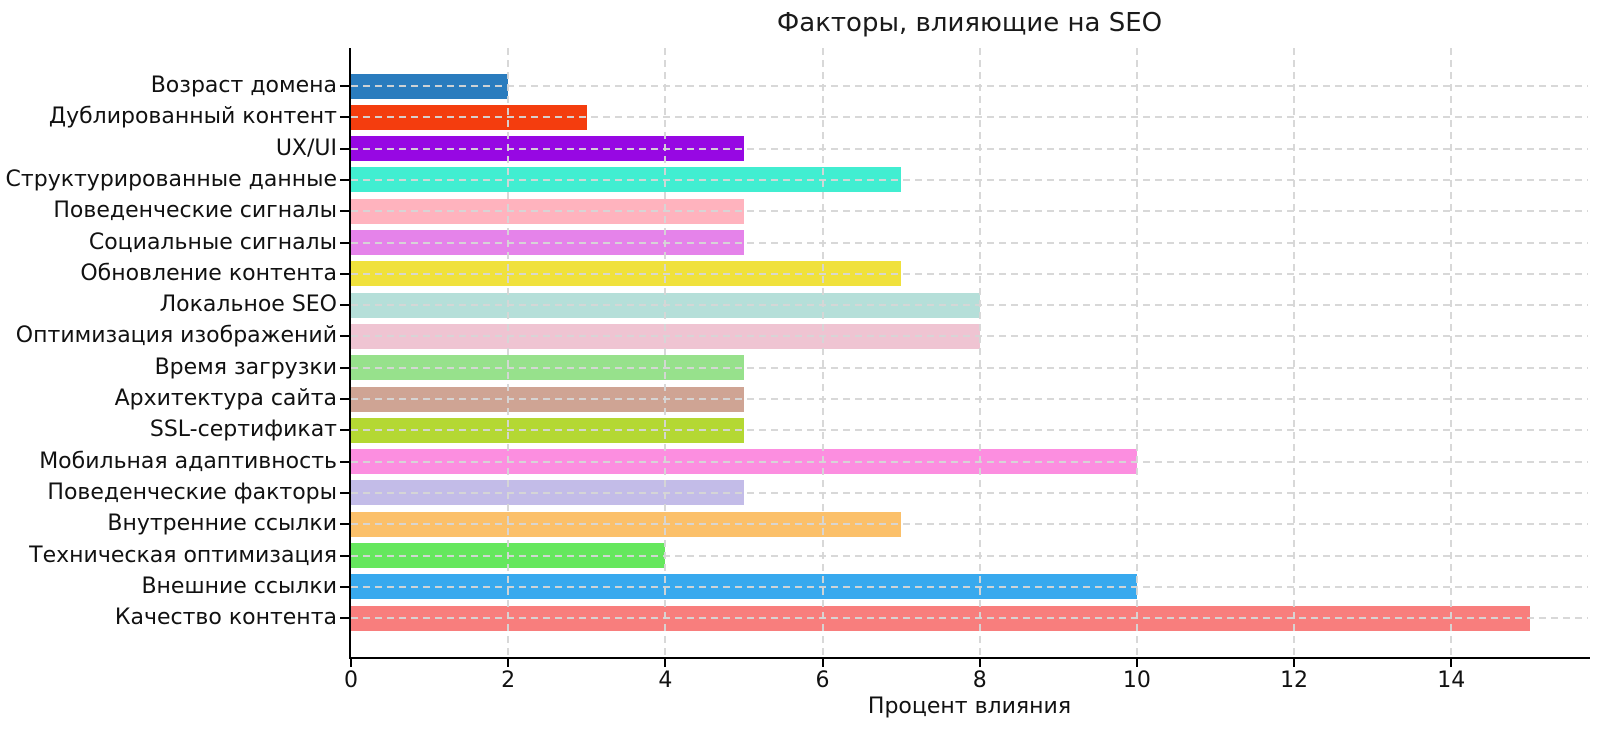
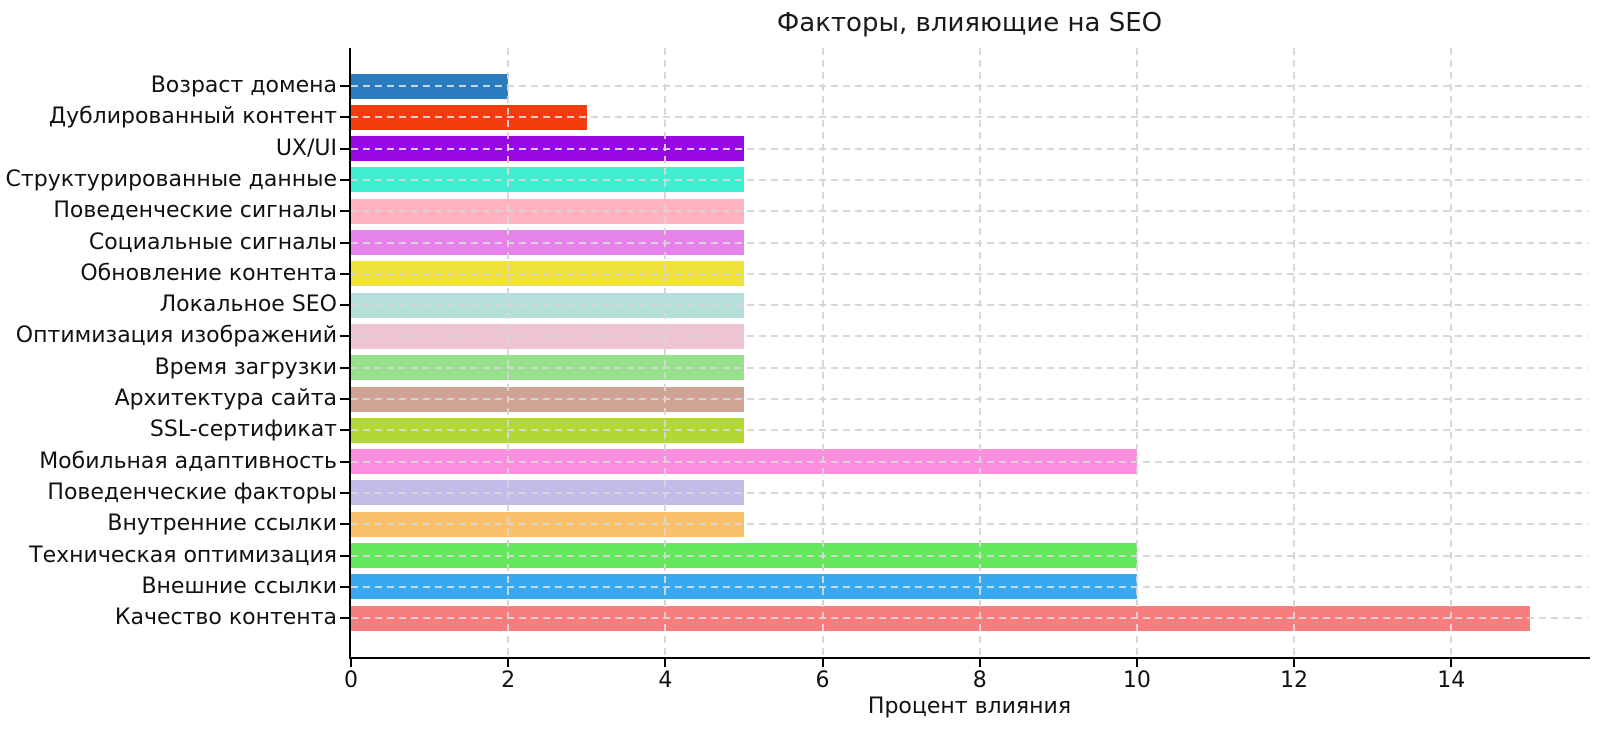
Структурированные данные: 7 -> 5
Обновление контента: 7 -> 5
Локальное SEO: 8 -> 5
Оптимизация изображений: 8 -> 5
Внутренние ссылки: 7 -> 5
Техническая оптимизация: 4 -> 10
